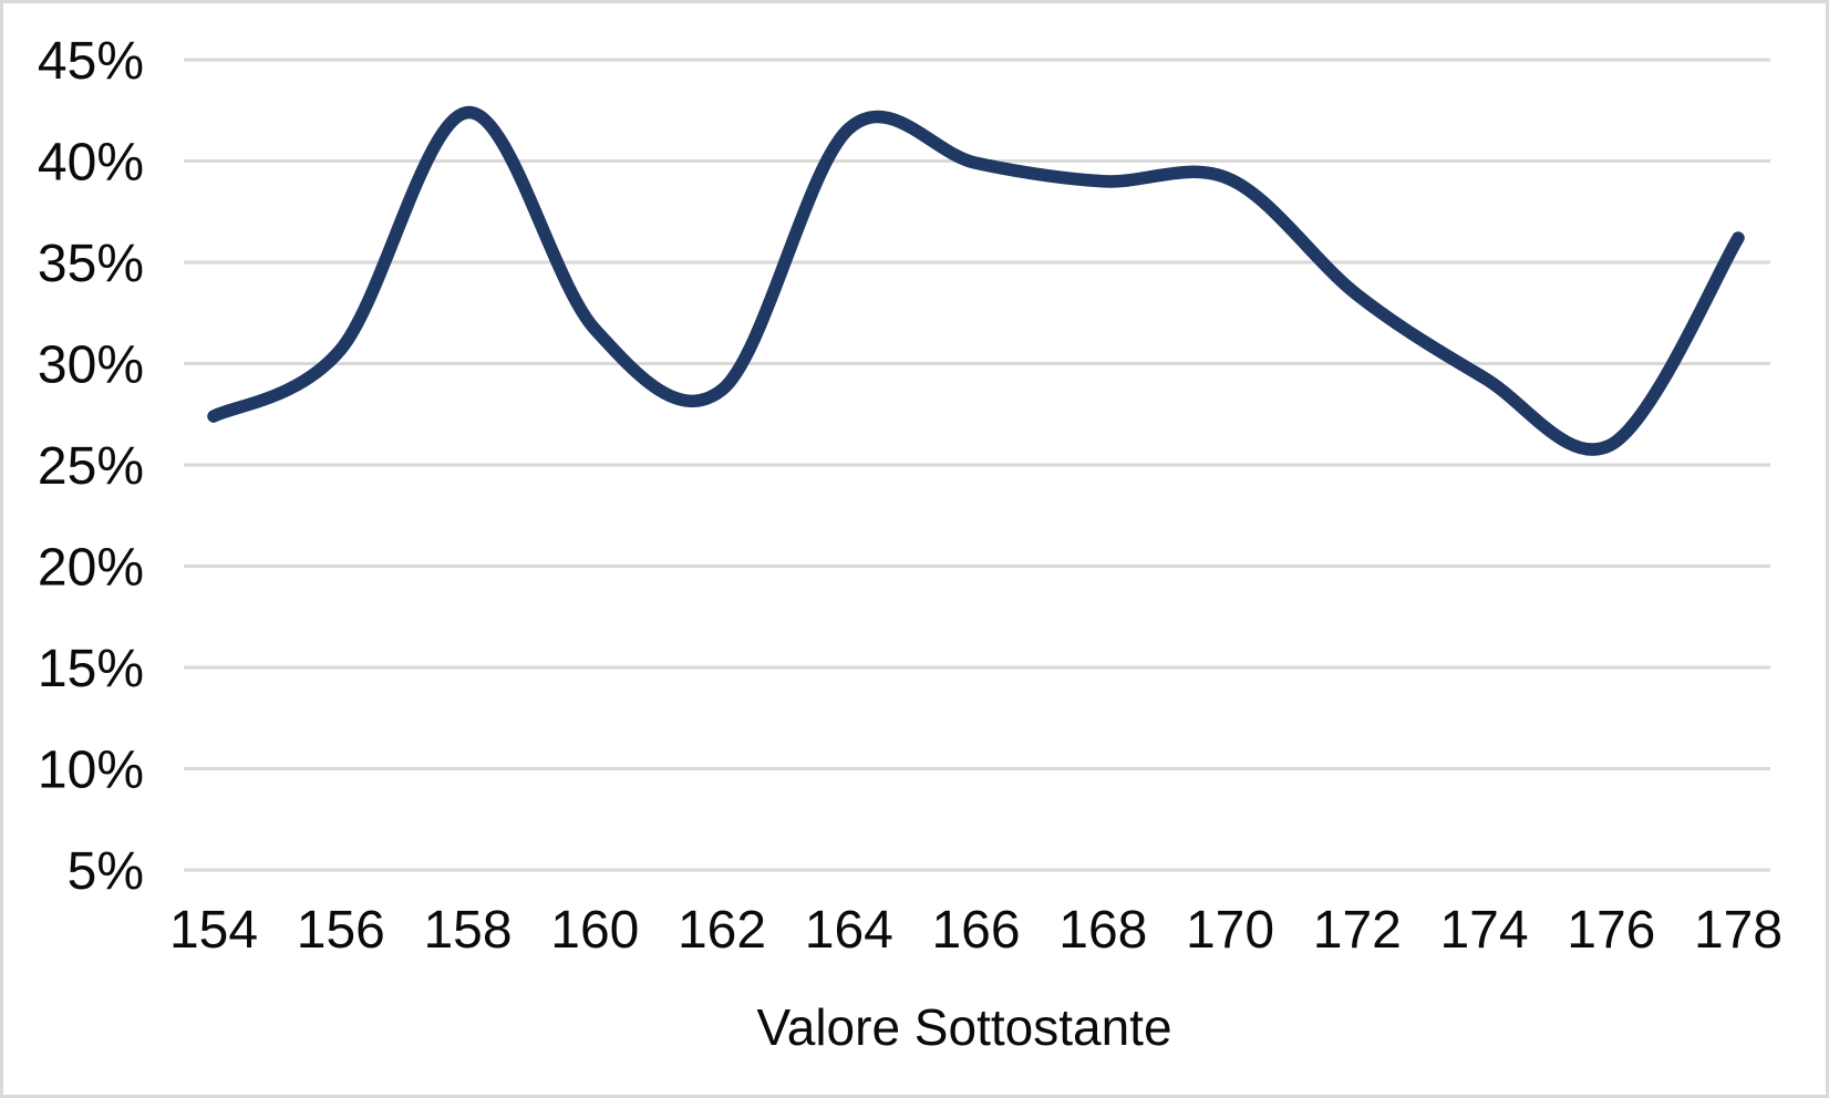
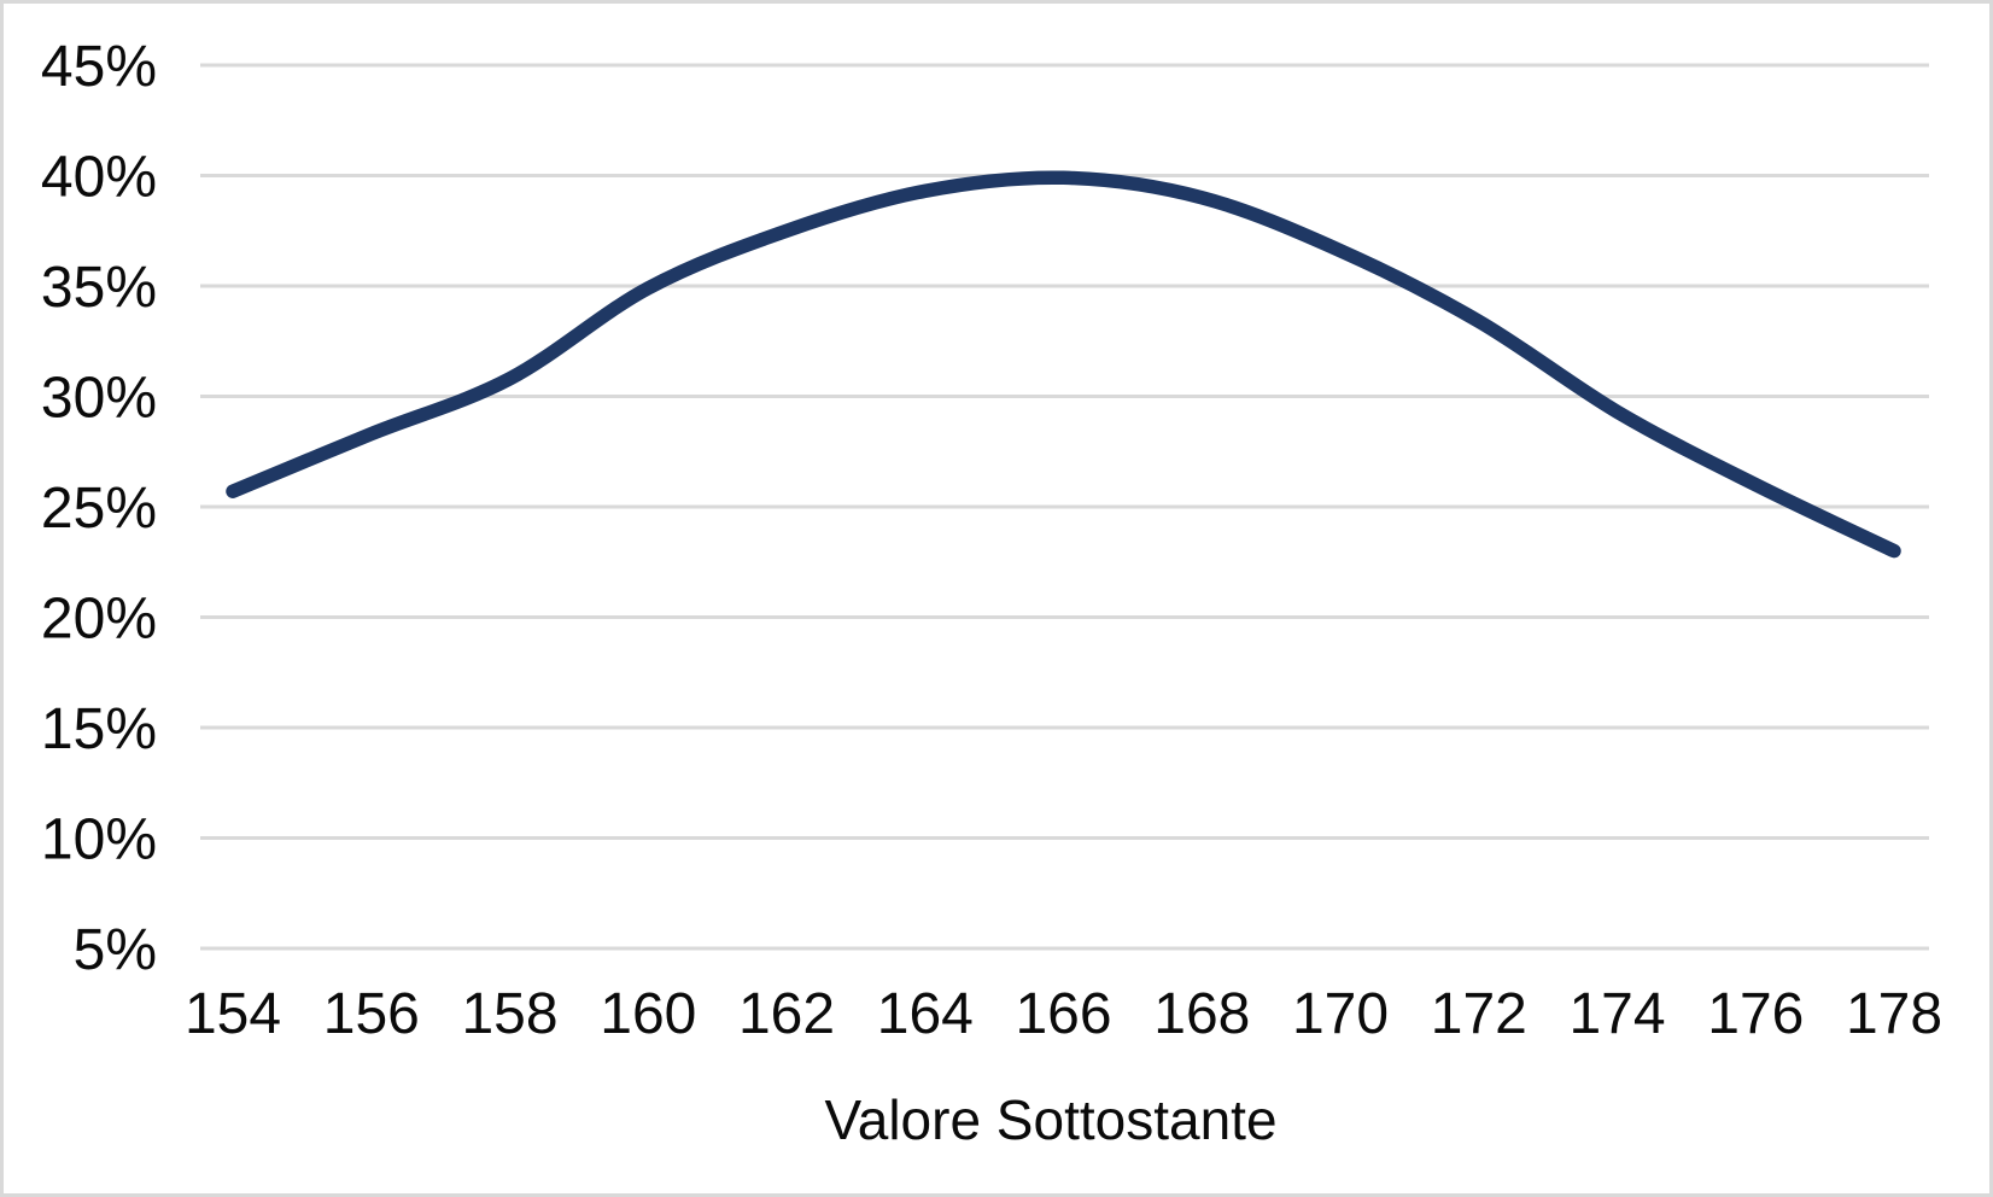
154: 27.4% -> 25.7%
156: 30.7% -> 28.3%
158: 42.4% -> 30.8%
160: 31.7% -> 34.9%
162: 28.7% -> 37.5%
164: 41.6% -> 39.3%
170: 39.1% -> 36.6%
178: 36.2% -> 23.0%
